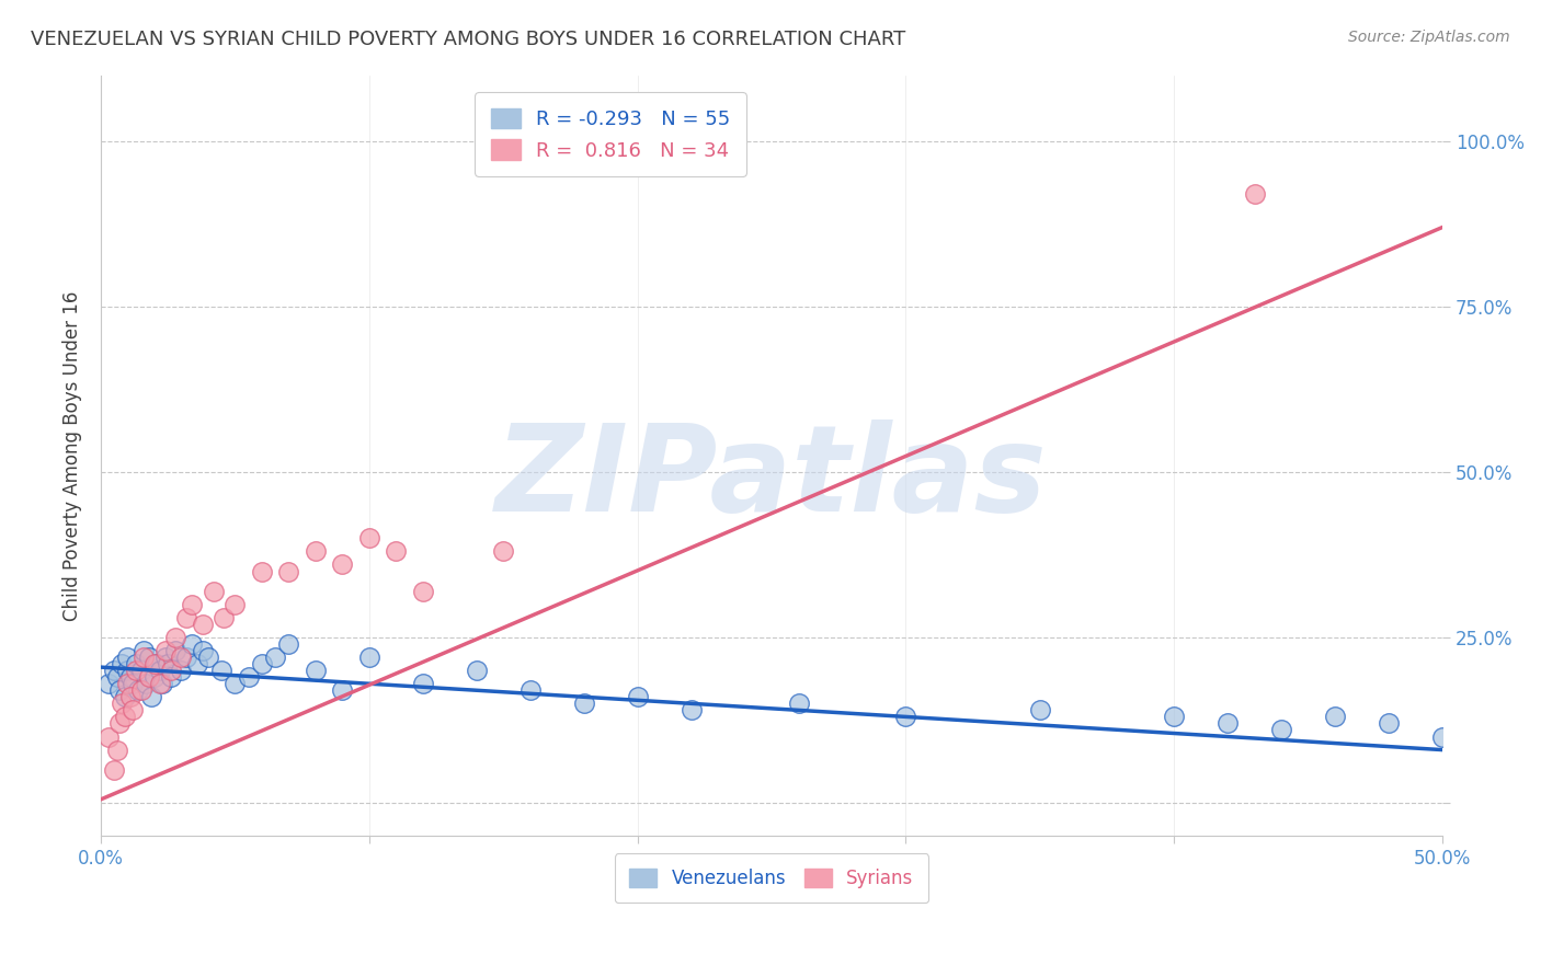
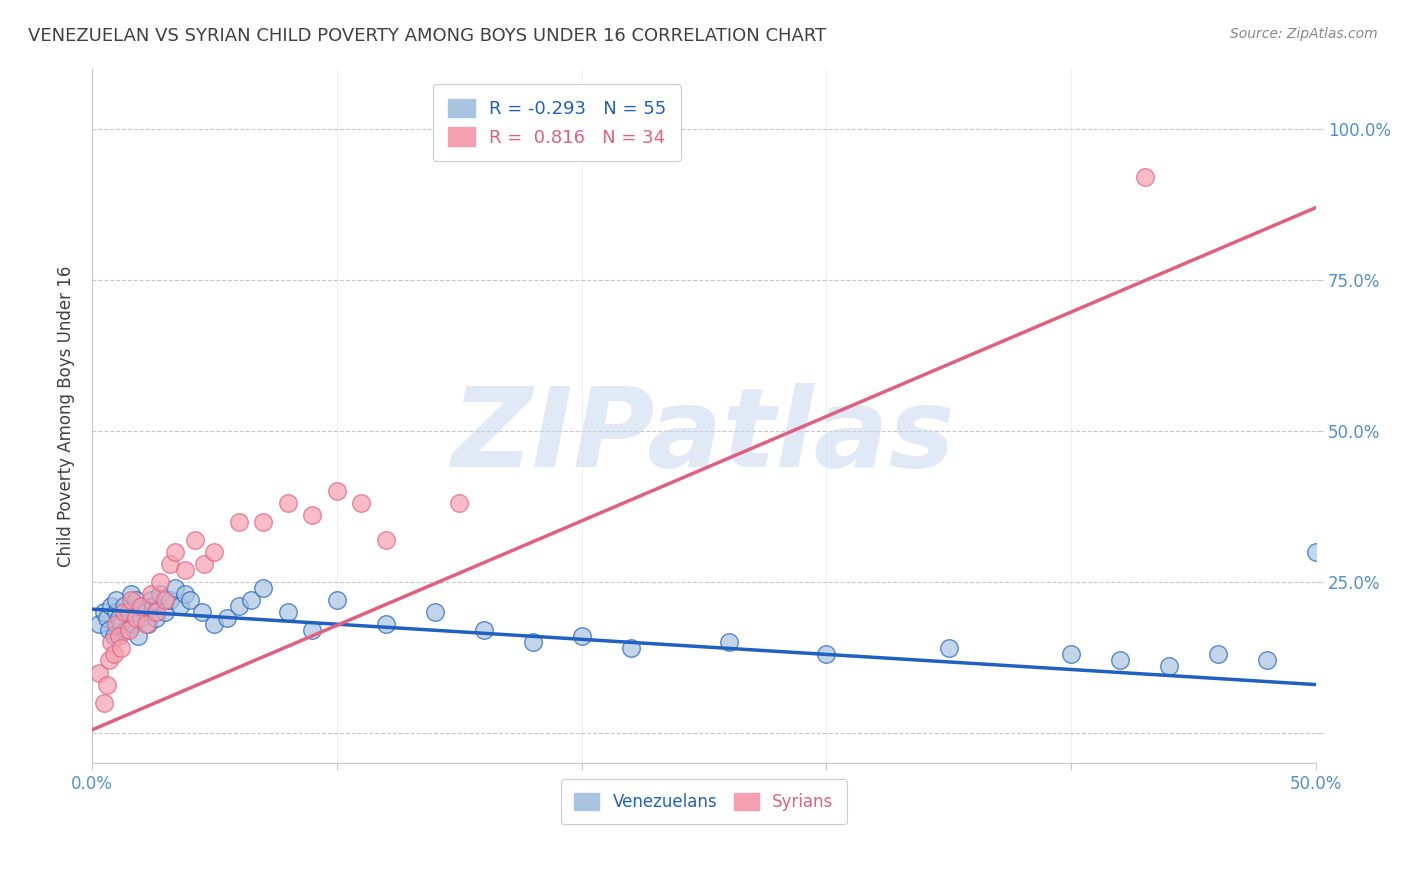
Venezuelans/50.0%: 10% -> 30%
